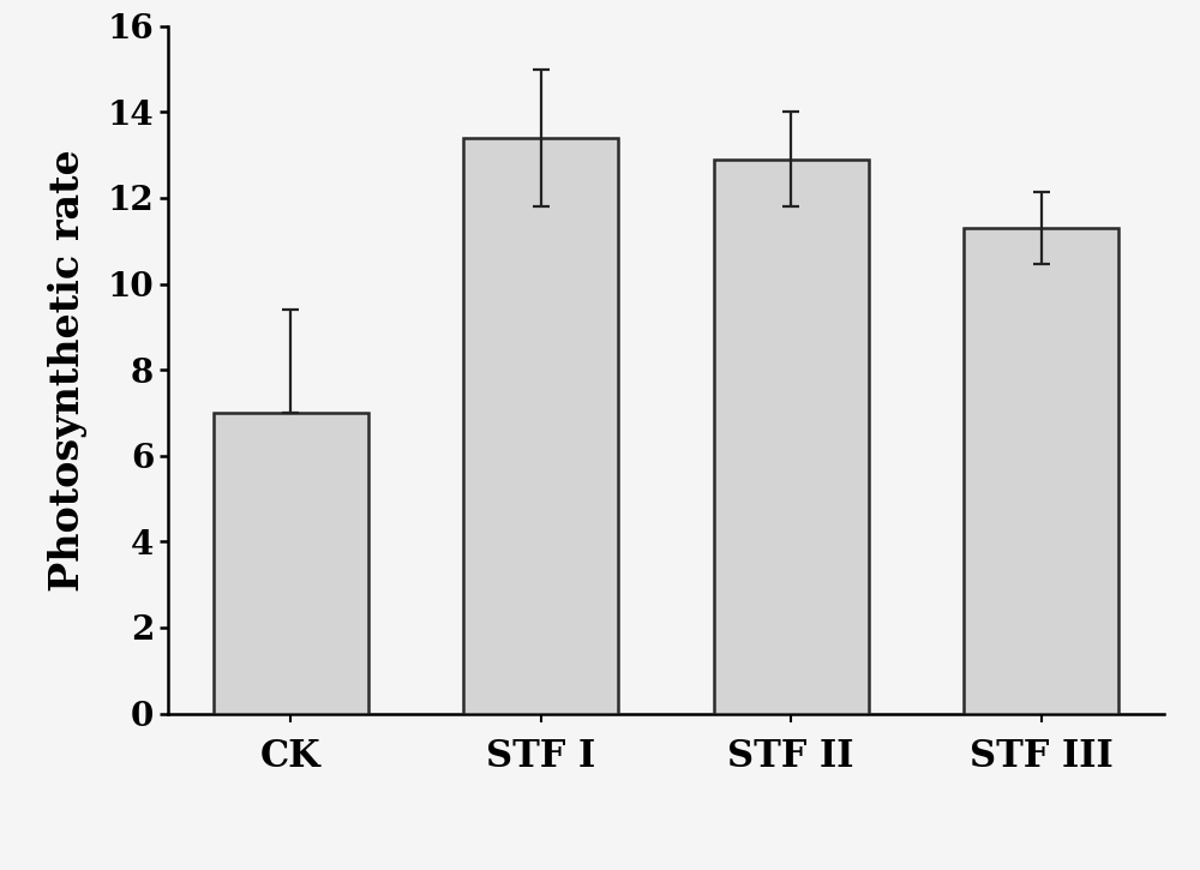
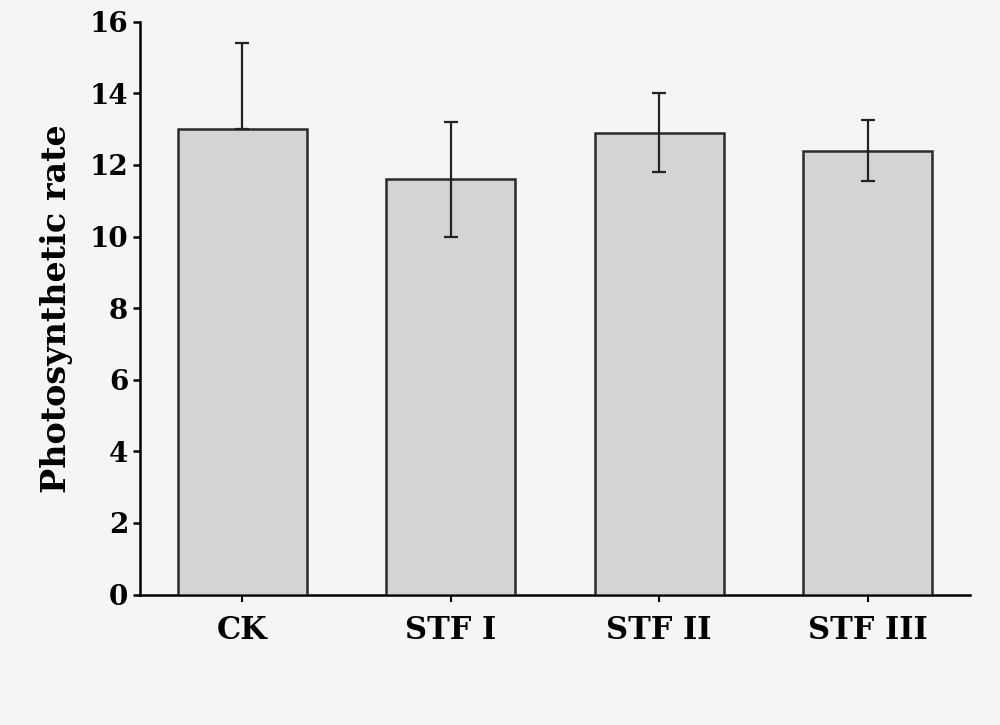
CK: 7.0 -> 13.0
STF I: 13.4 -> 11.6
STF III: 11.3 -> 12.4
